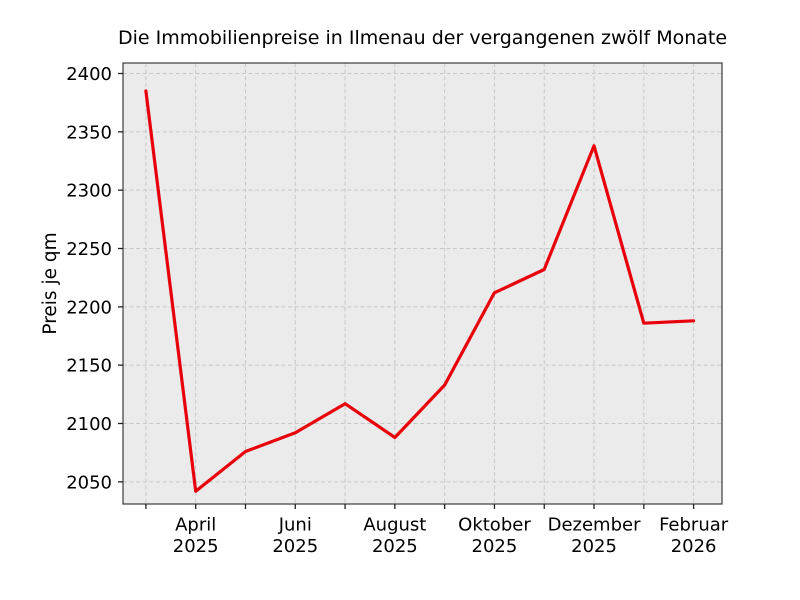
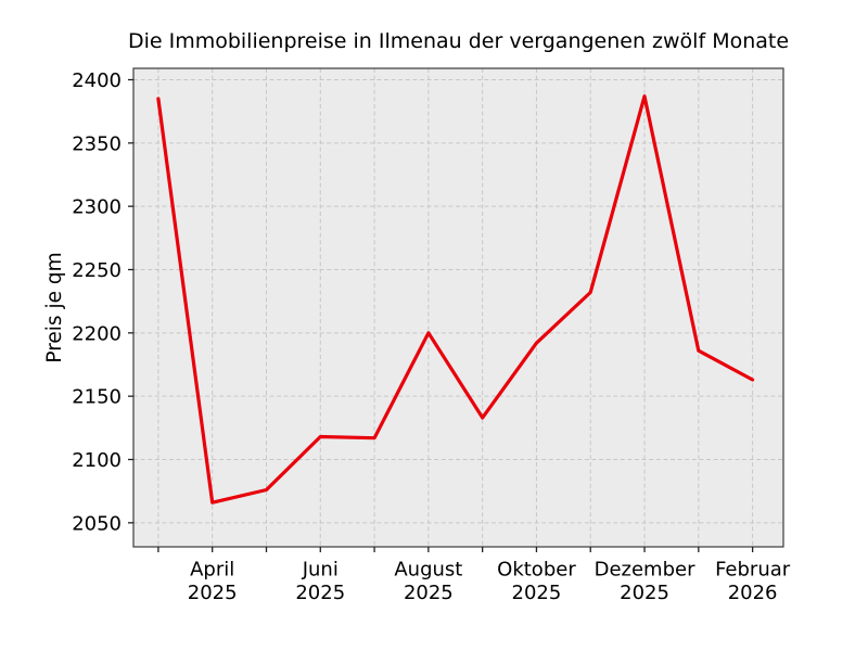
April 2025: 2042 -> 2066
Juni 2025: 2092 -> 2118
August 2025: 2088 -> 2200
Oktober 2025: 2212 -> 2192
Dezember 2025: 2338 -> 2387
Februar 2026: 2188 -> 2163
